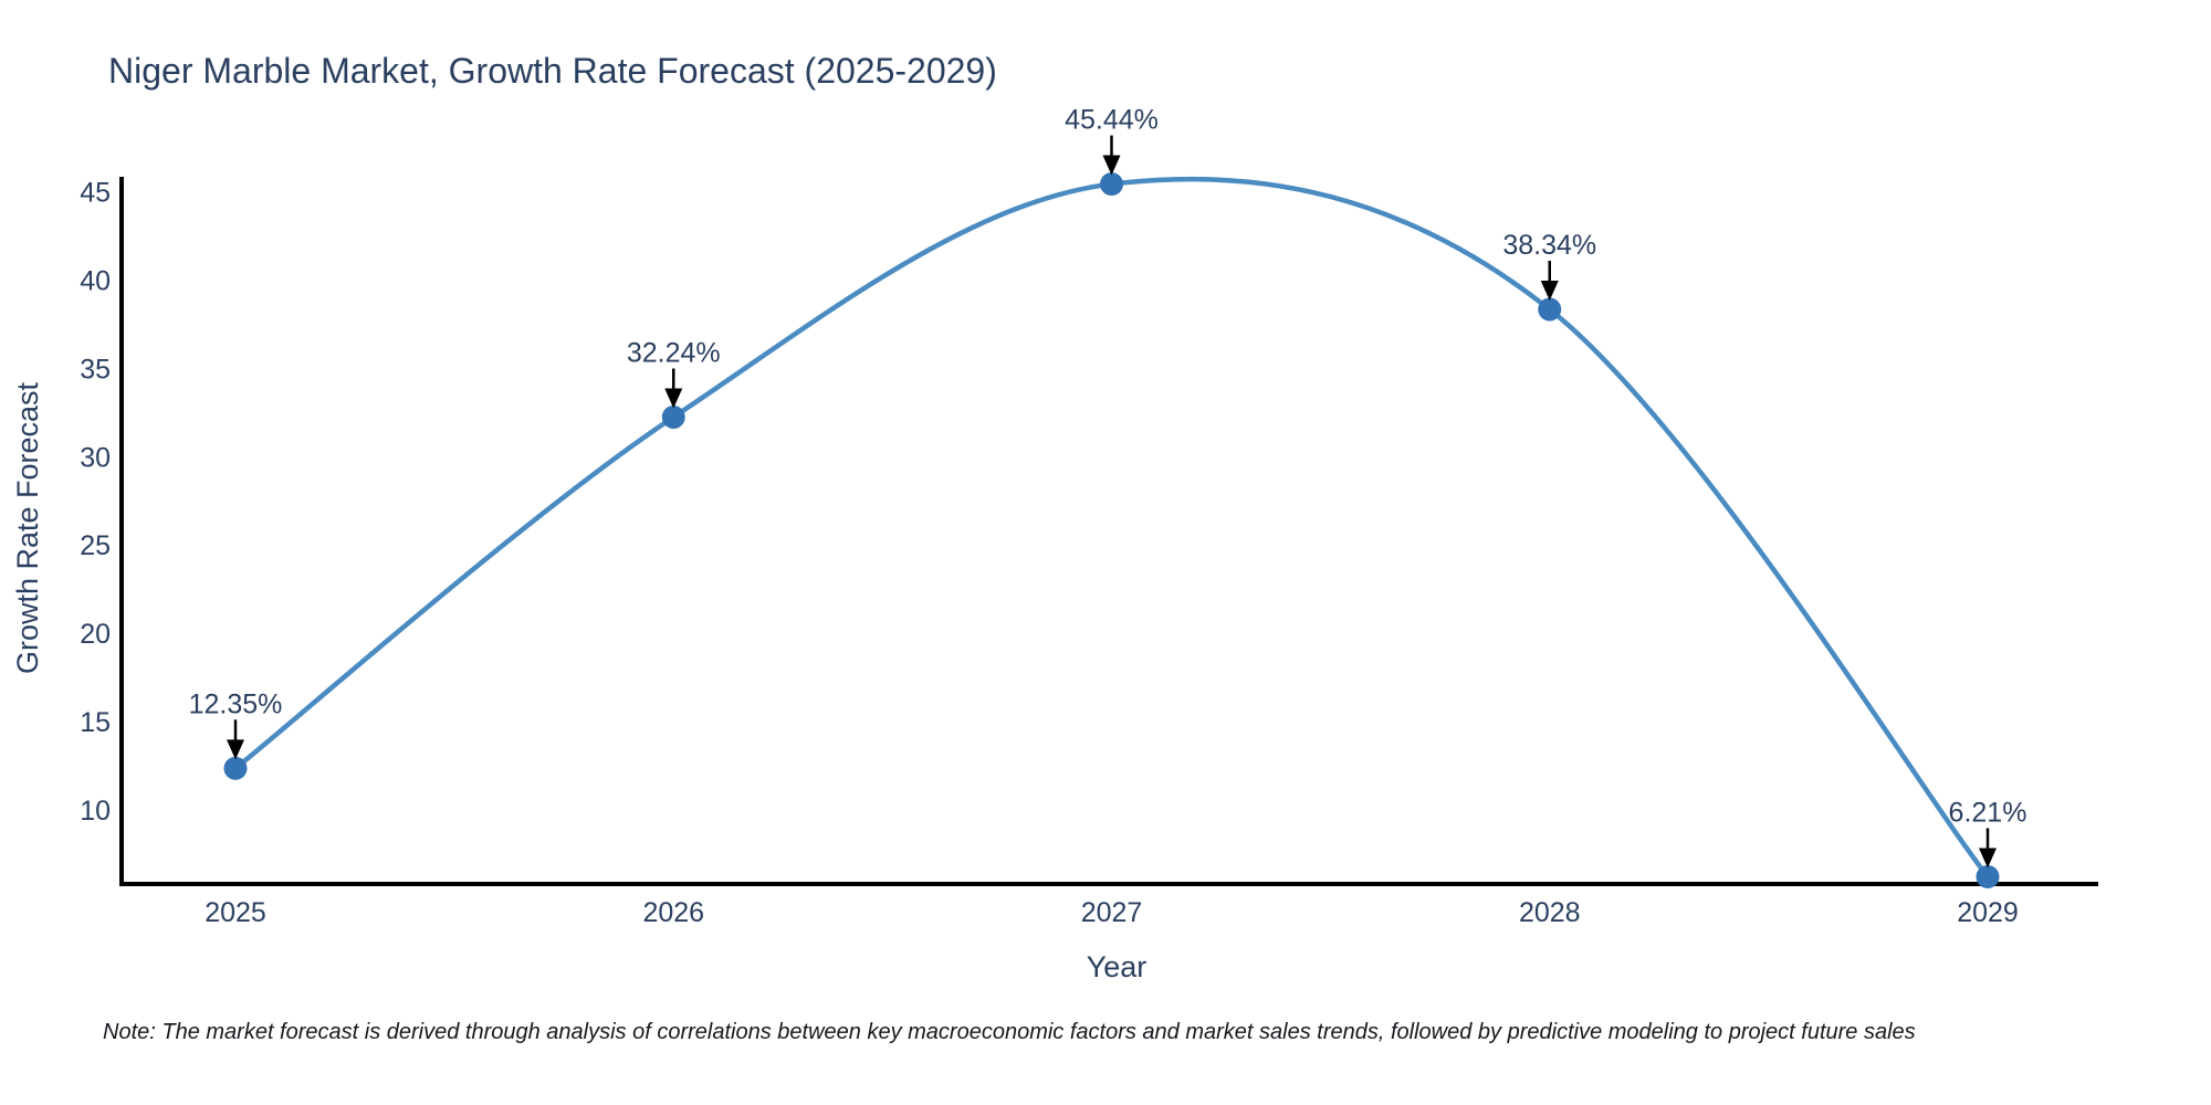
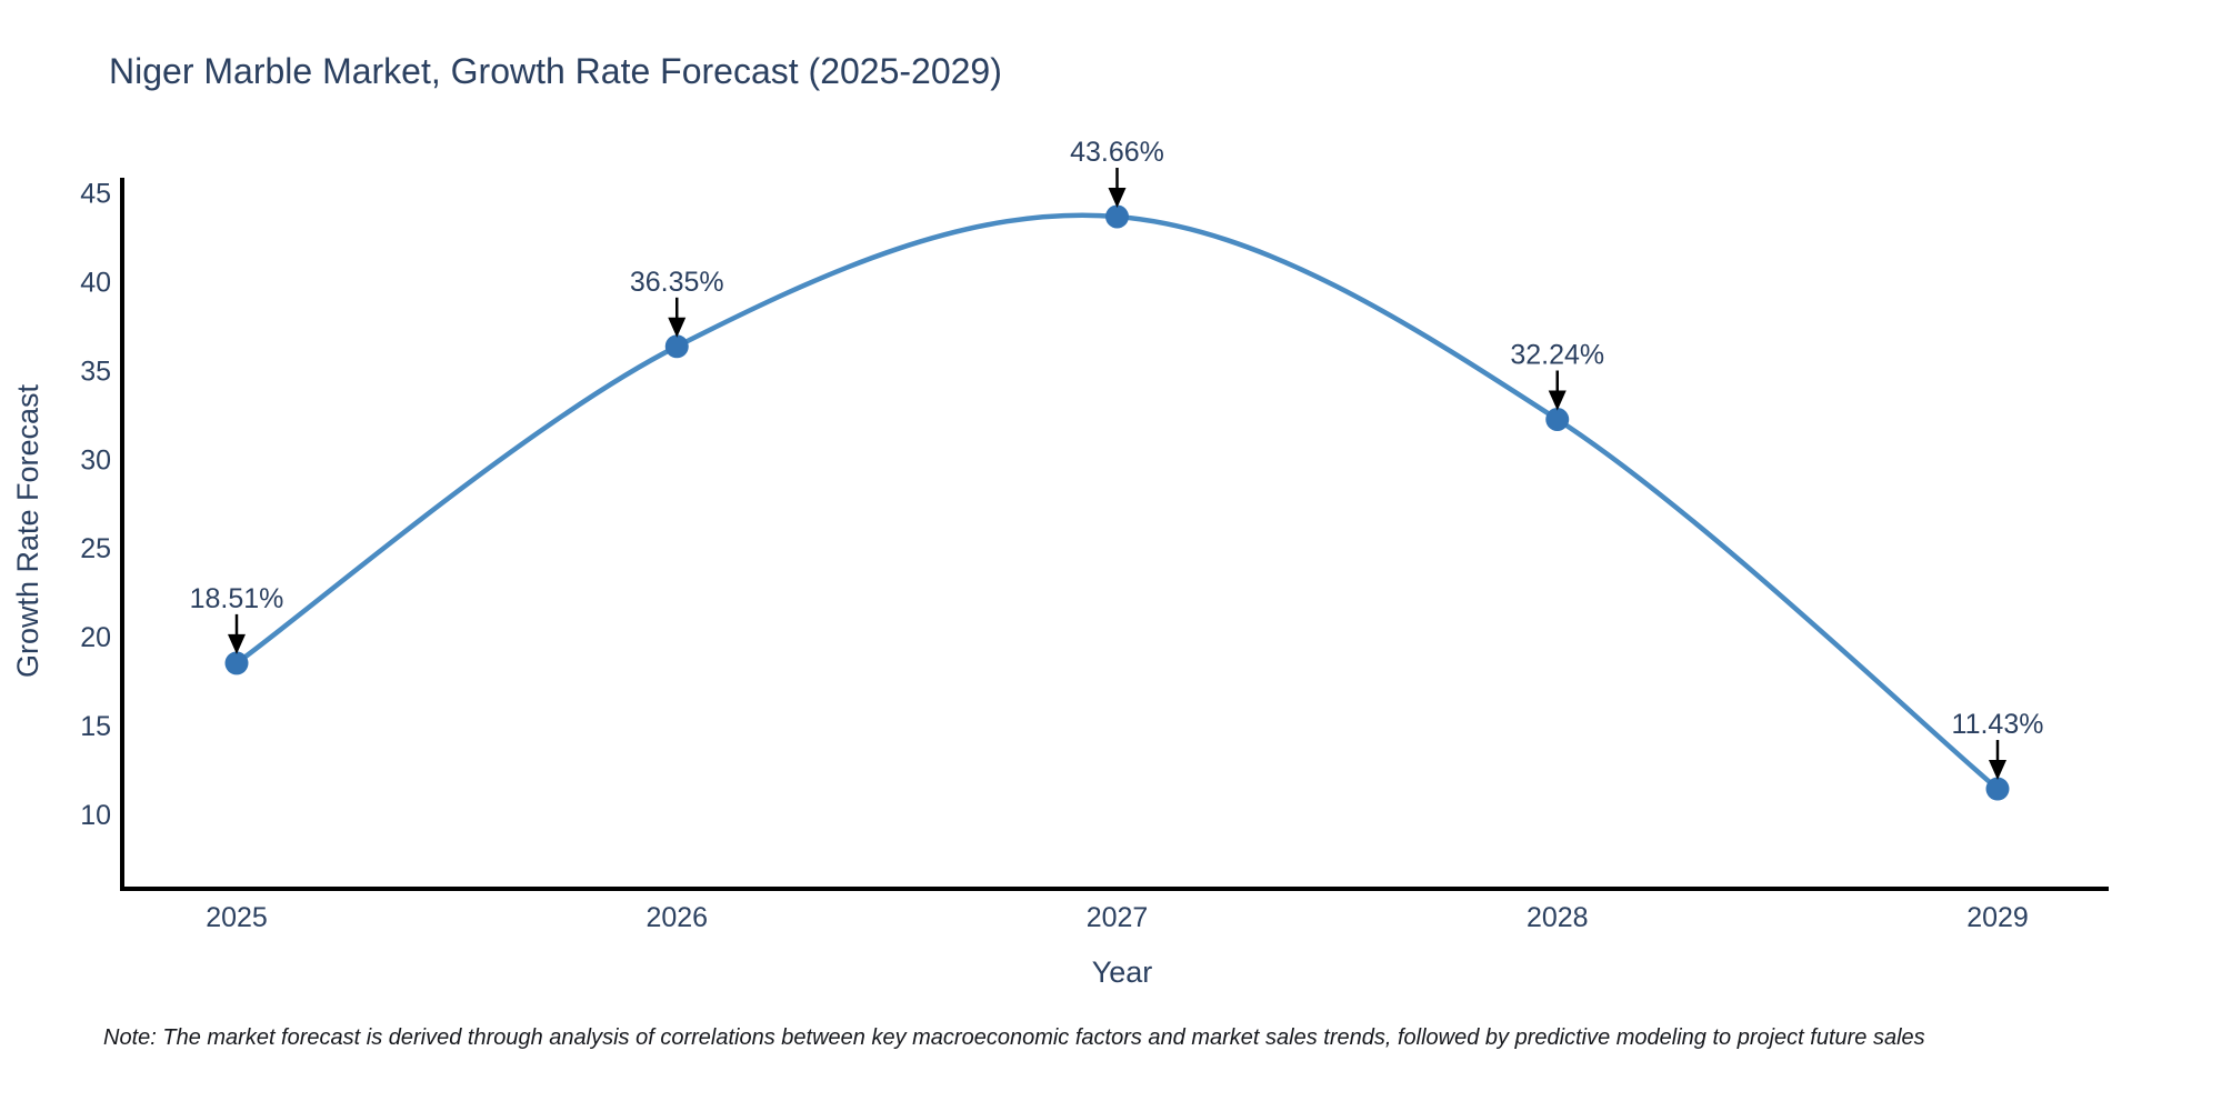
2025: 12.35% -> 18.51%
2026: 32.24% -> 36.35%
2027: 45.44% -> 43.66%
2028: 38.34% -> 32.24%
2029: 6.21% -> 11.43%
